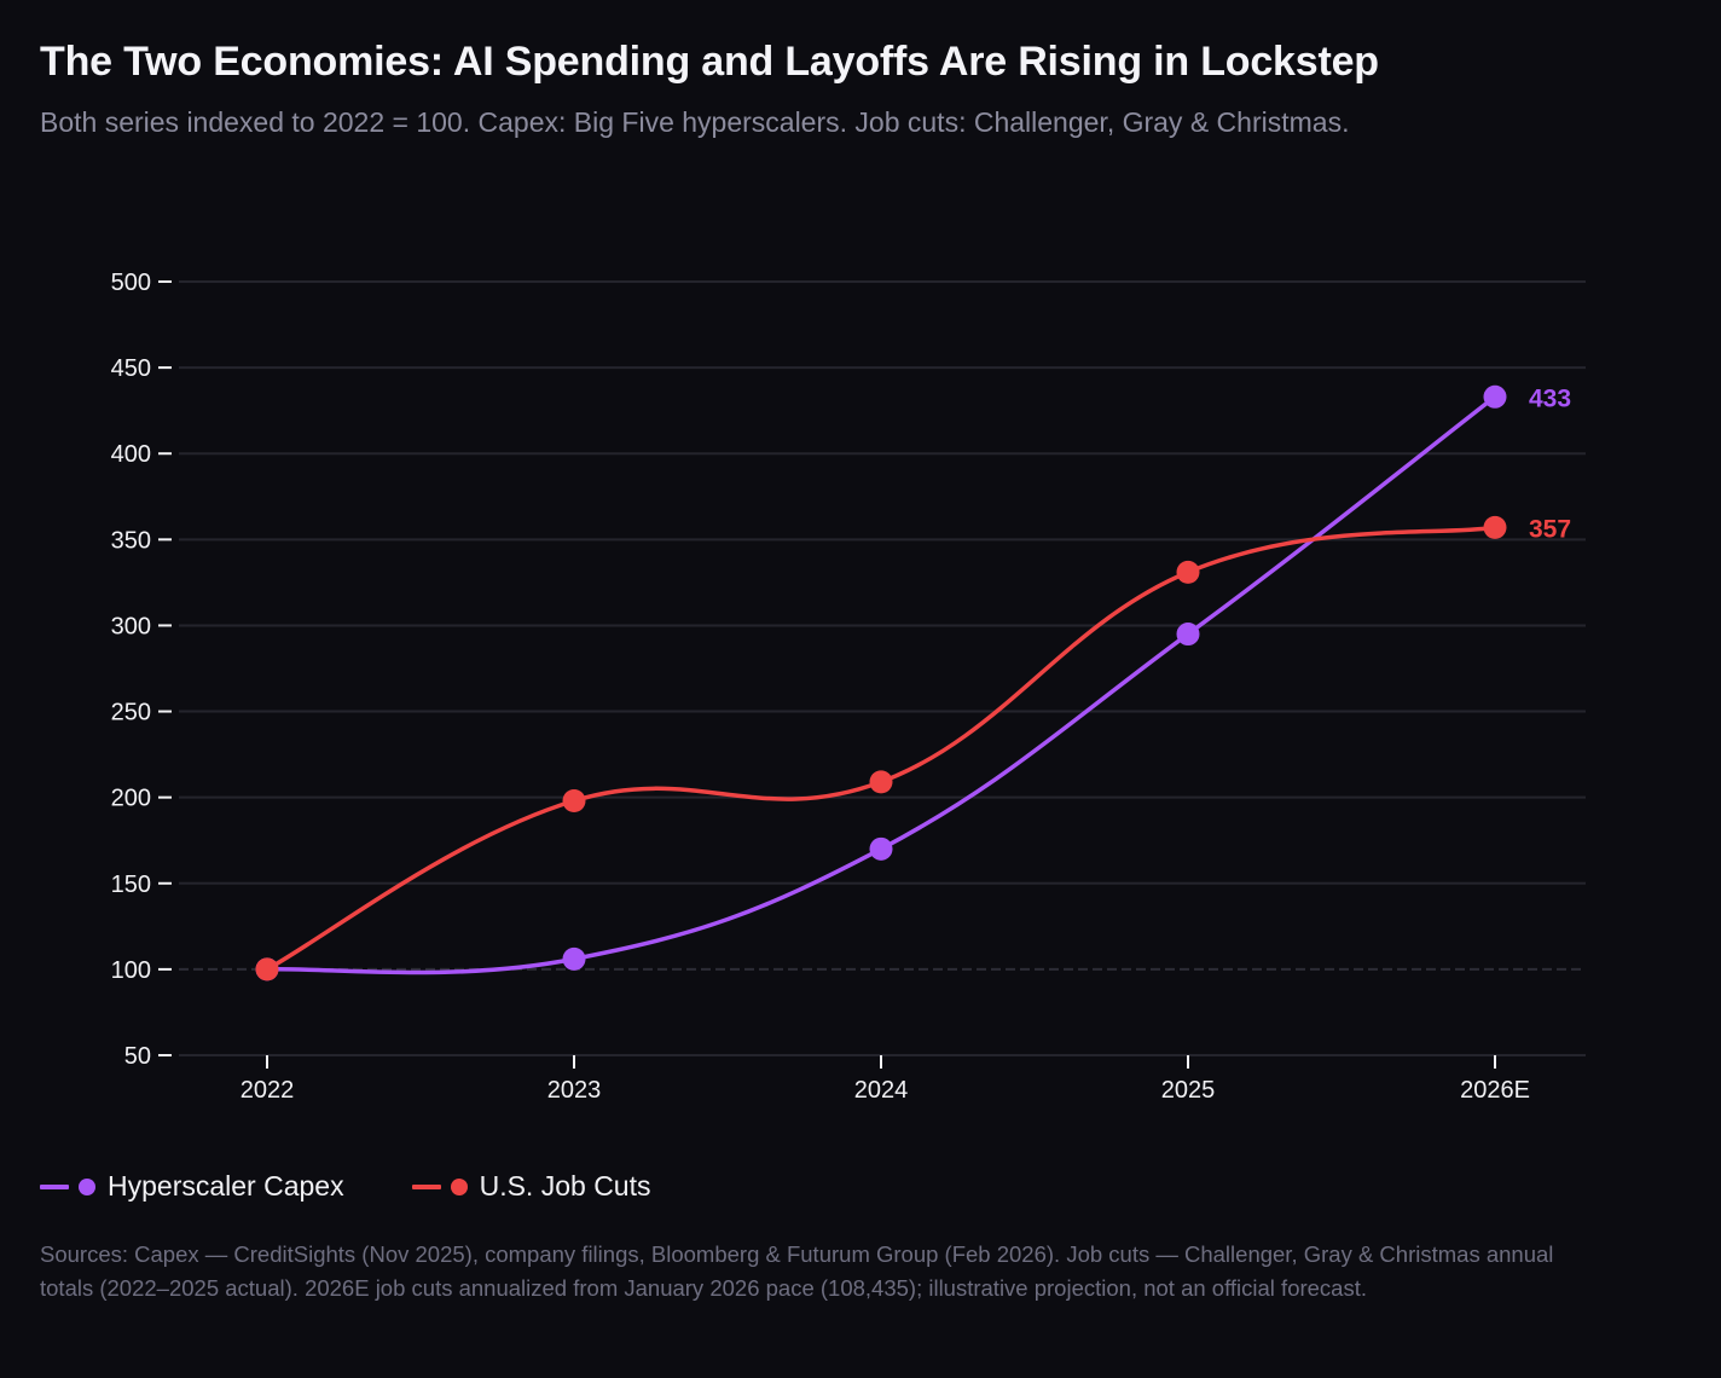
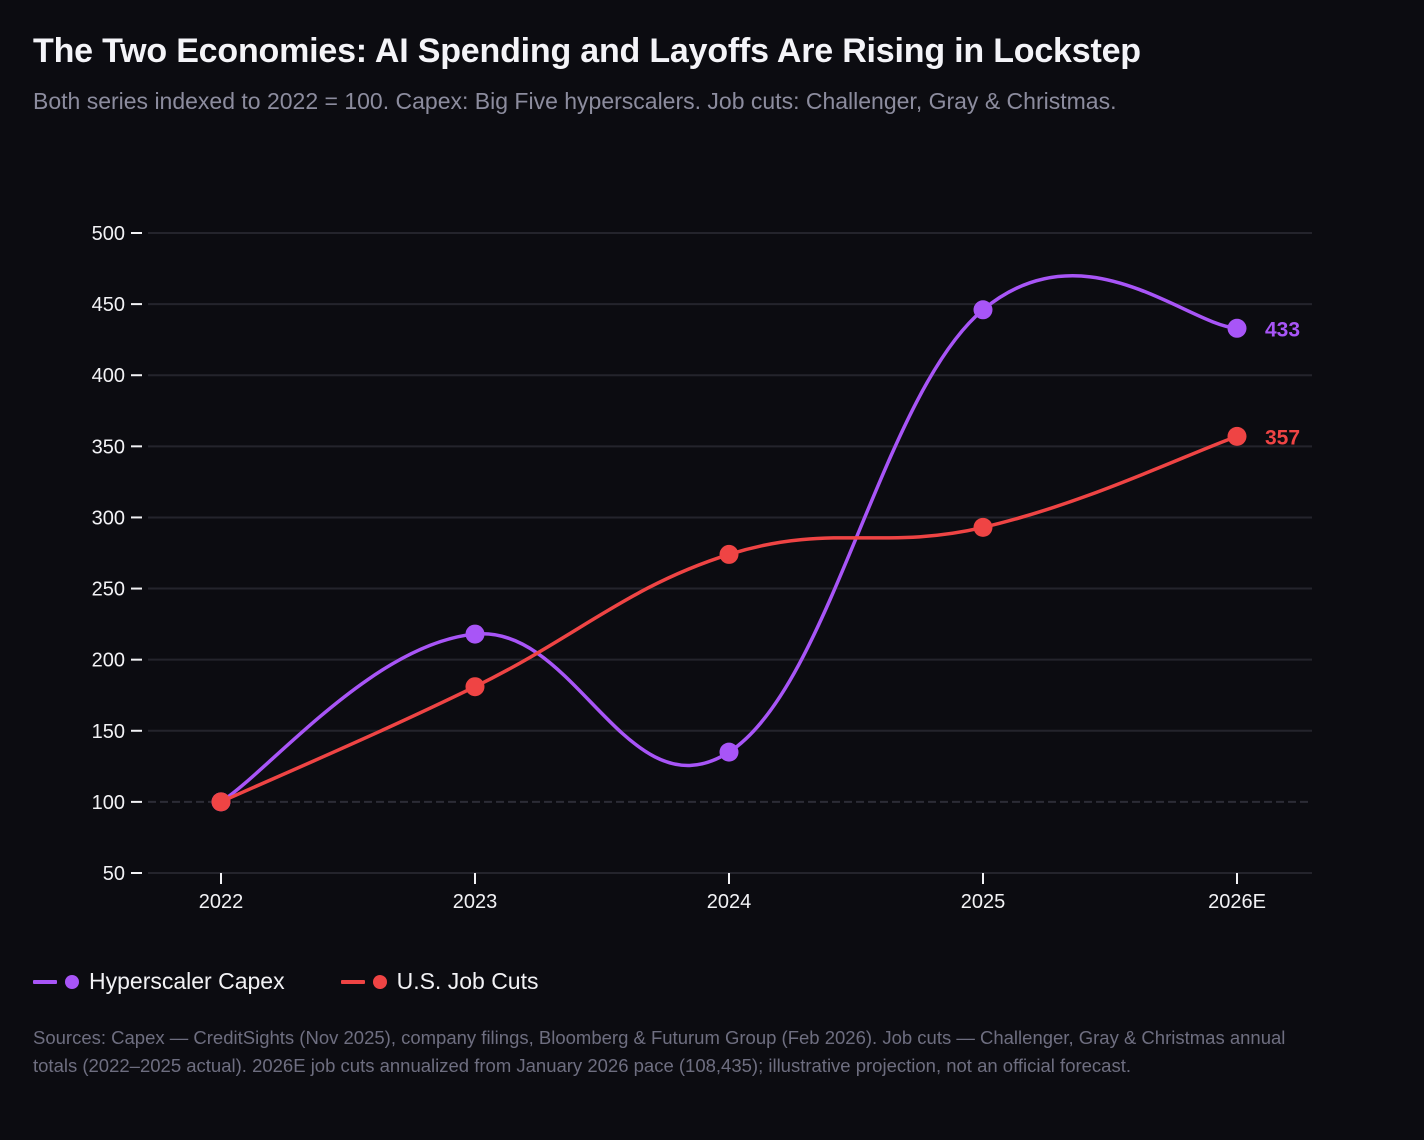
Hyperscaler Capex/2023: 106 -> 218
U.S. Job Cuts/2023: 198 -> 181
Hyperscaler Capex/2024: 170 -> 135
U.S. Job Cuts/2024: 209 -> 274
Hyperscaler Capex/2025: 295 -> 446
U.S. Job Cuts/2025: 331 -> 293
